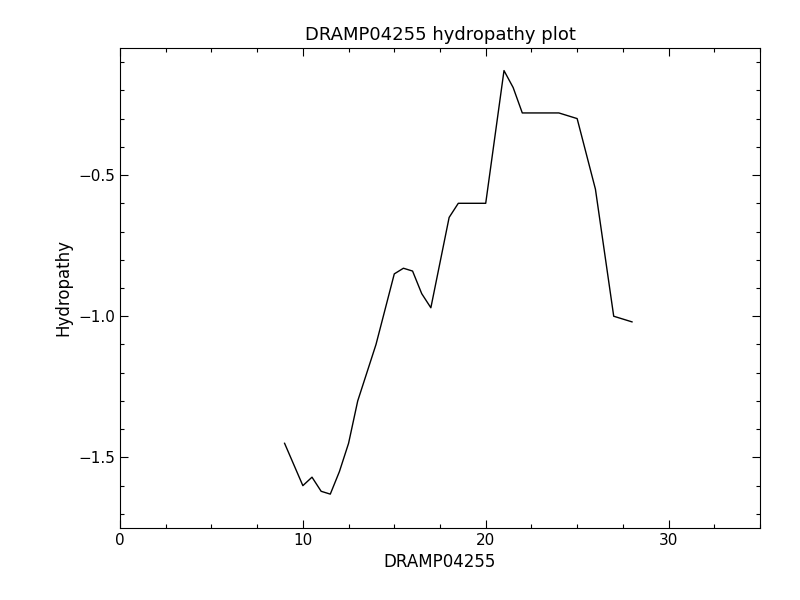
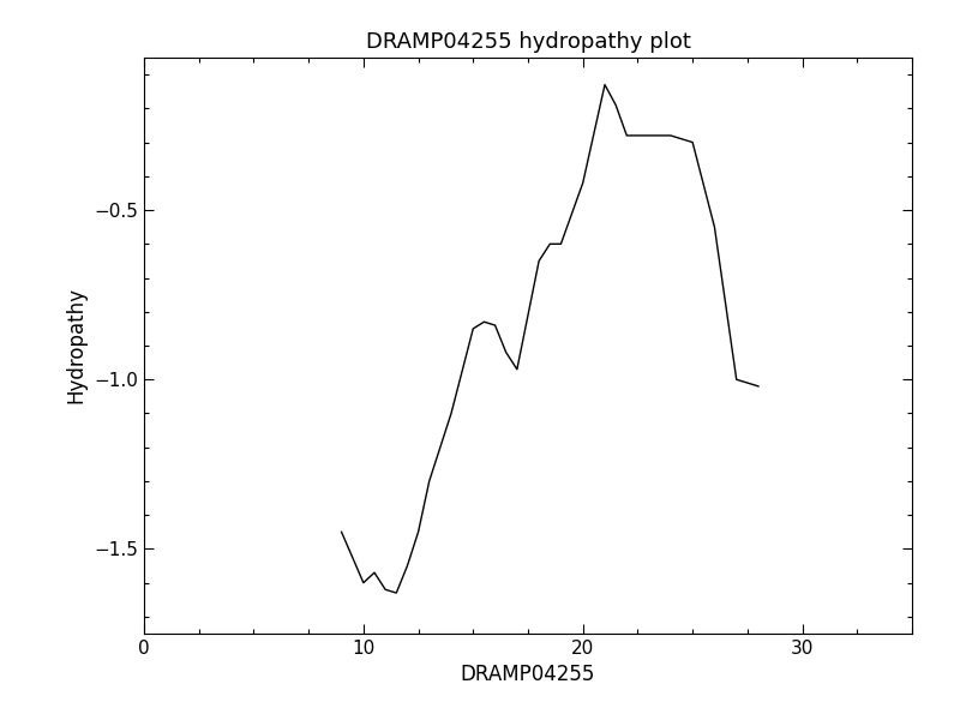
20: -0.60 -> -0.42
